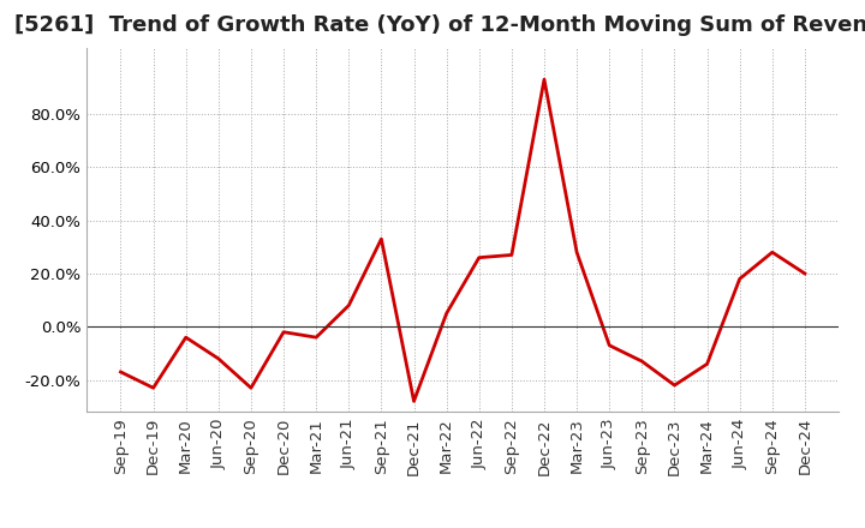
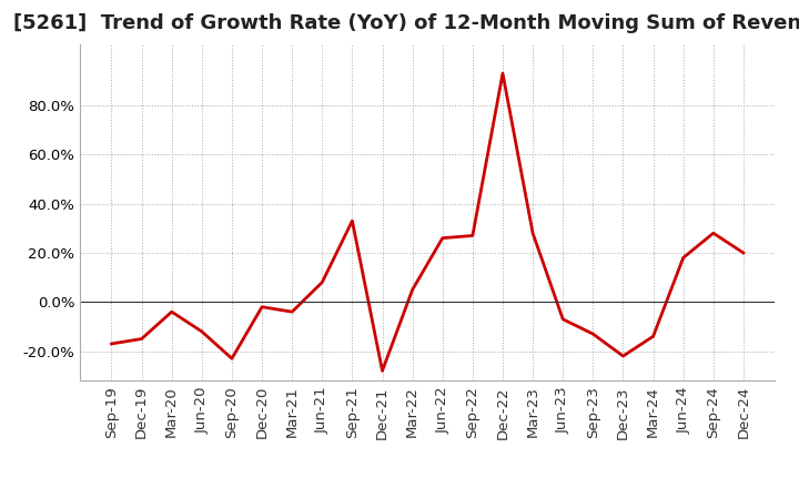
Dec-19: -23% -> -15%
